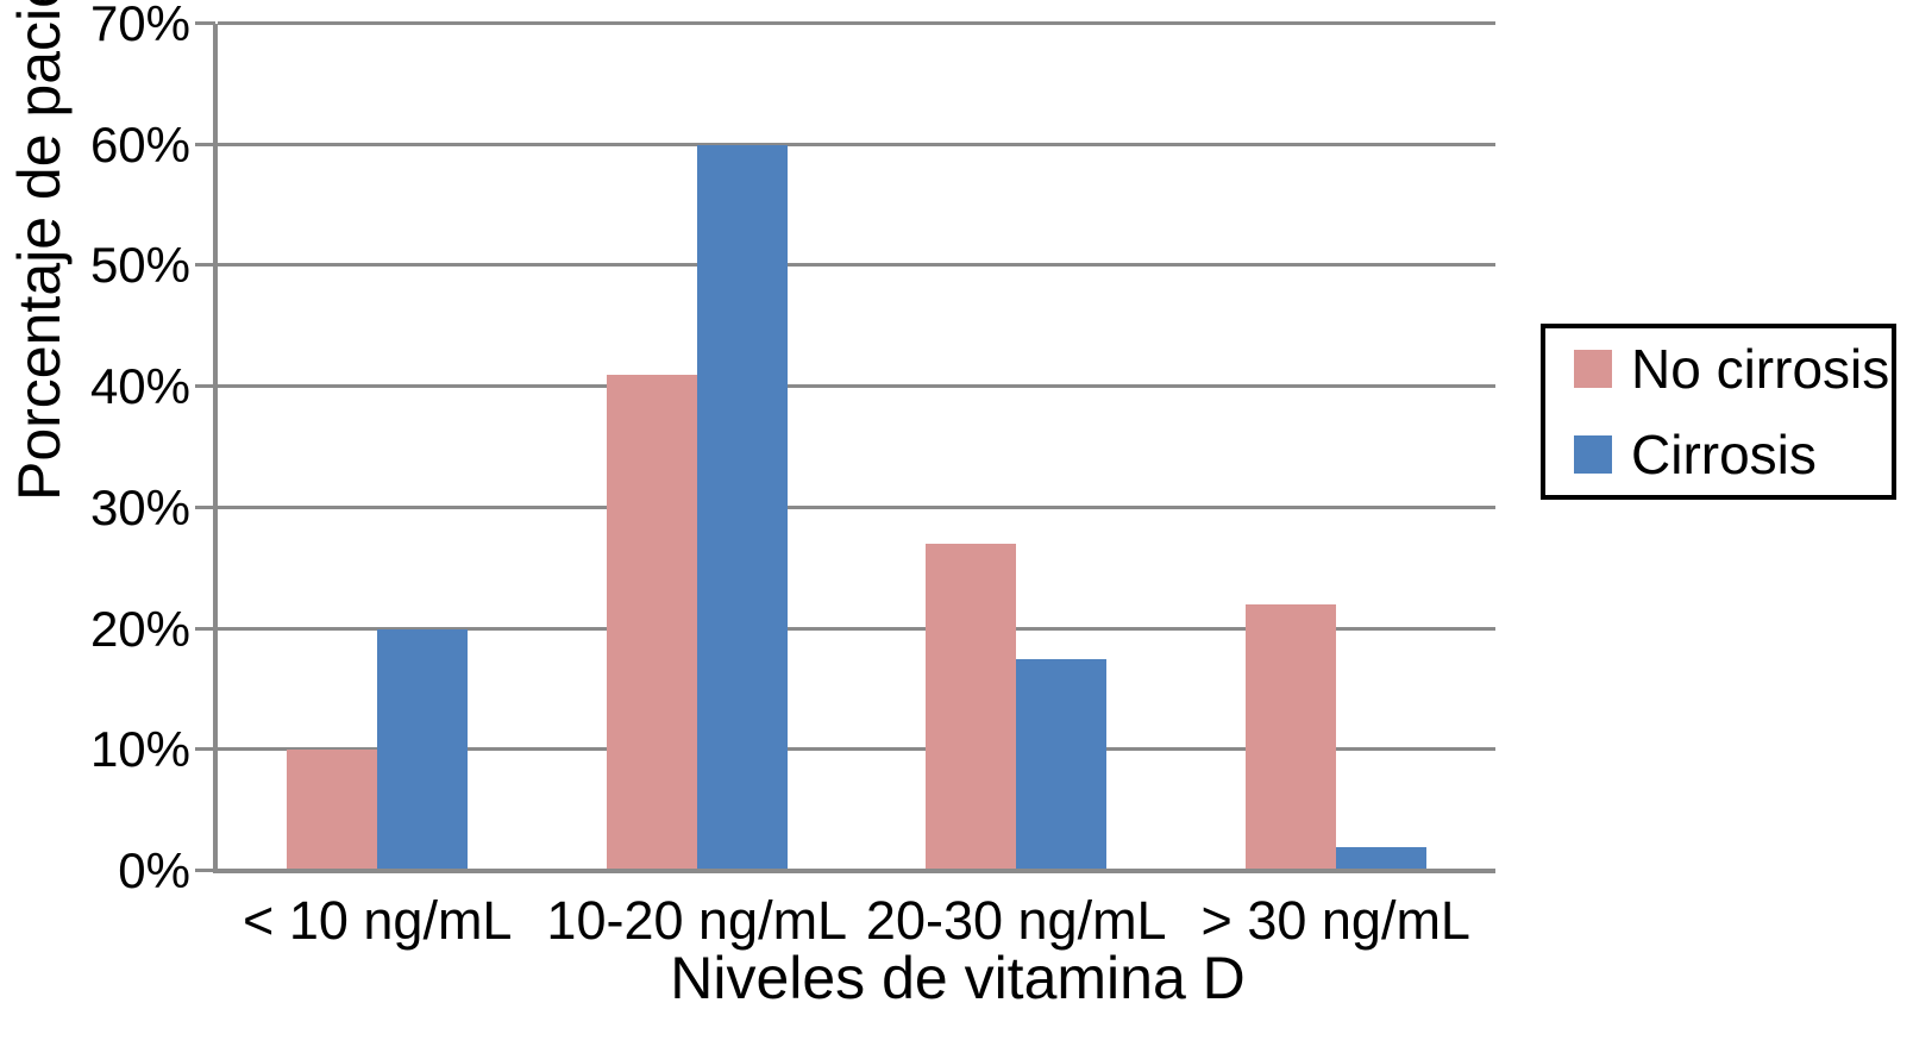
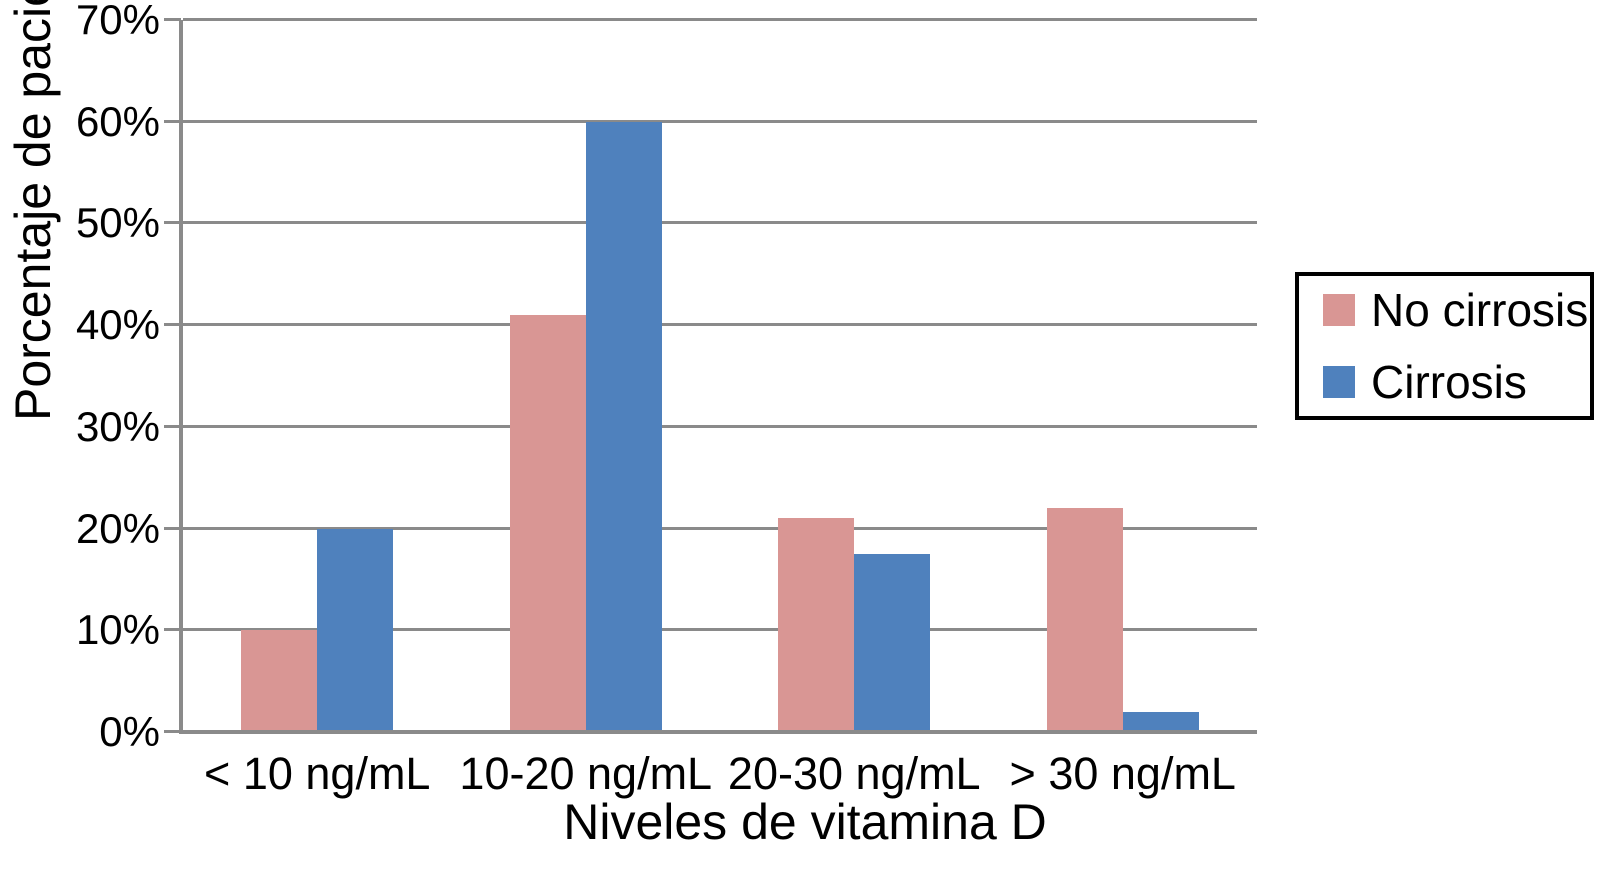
No cirrosis/20-30 ng/mL: 27% -> 21%
